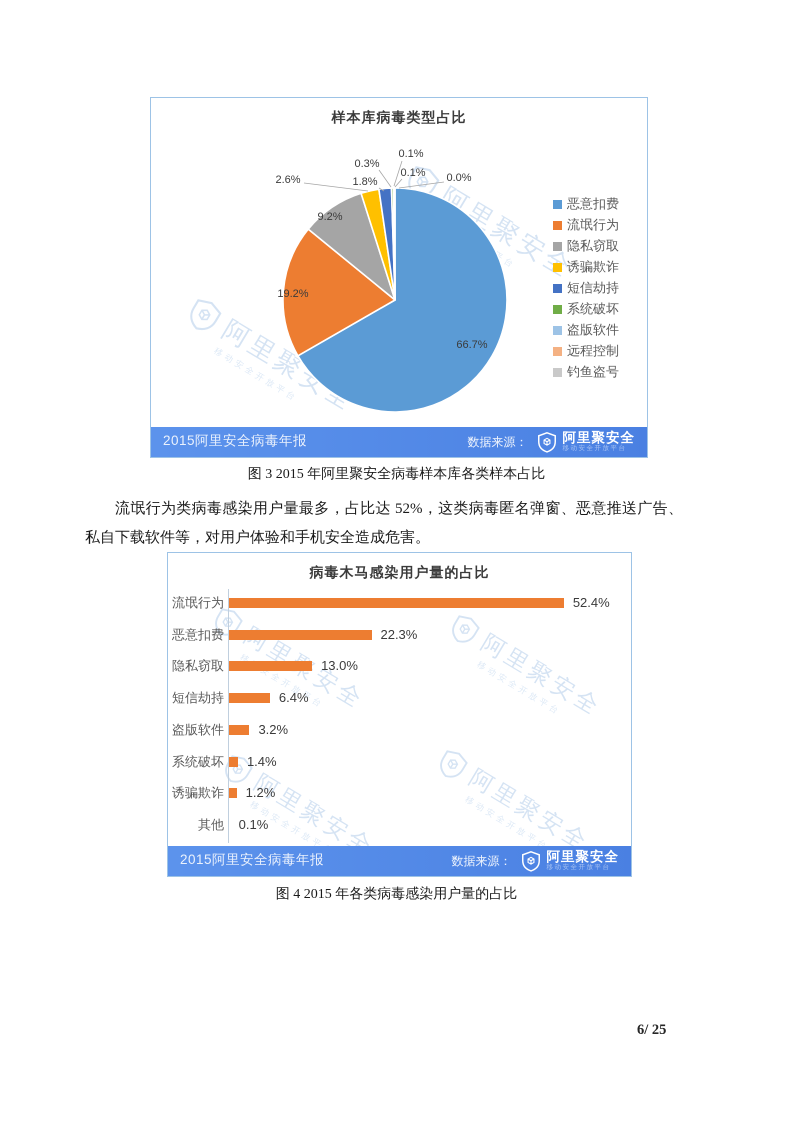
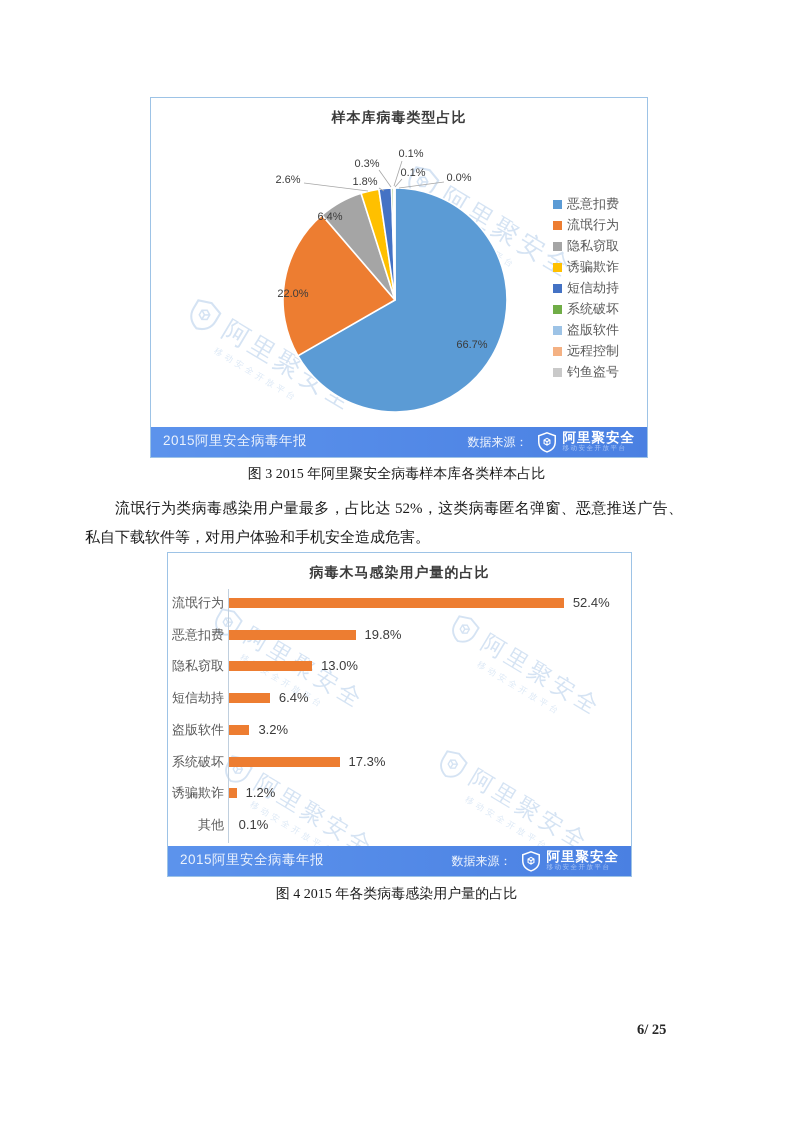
样本库病毒类型占比/流氓行为: 19.2% -> 22.0%
样本库病毒类型占比/隐私窃取: 9.2% -> 6.4%
病毒木马感染用户量的占比/恶意扣费: 22.3% -> 19.8%
病毒木马感染用户量的占比/系统破坏: 1.4% -> 17.3%
